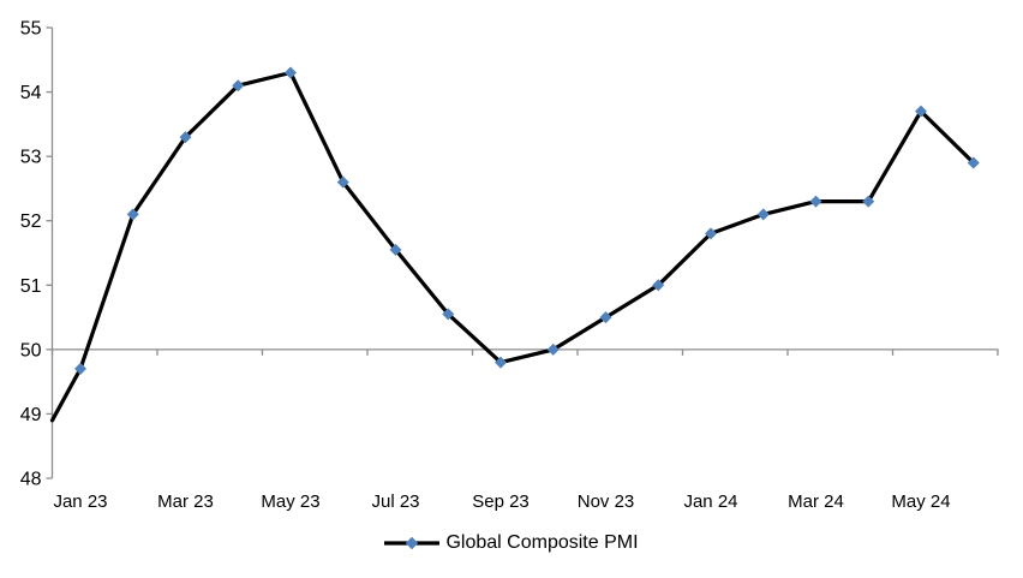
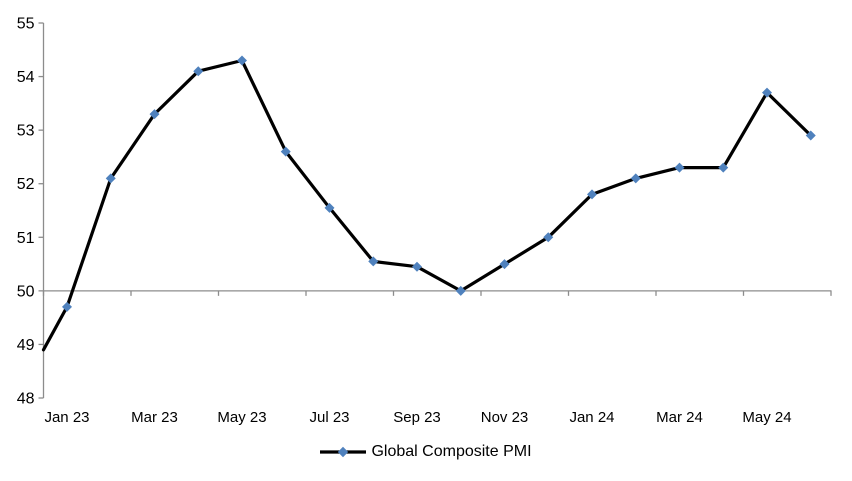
Sep 23: 49.8 -> 50.5
